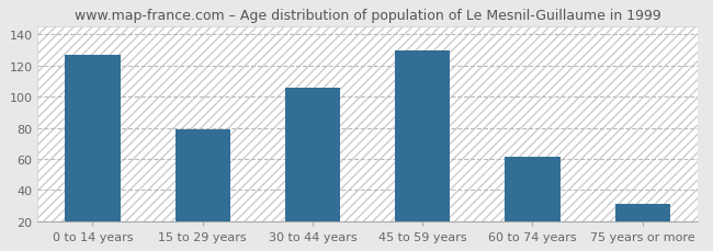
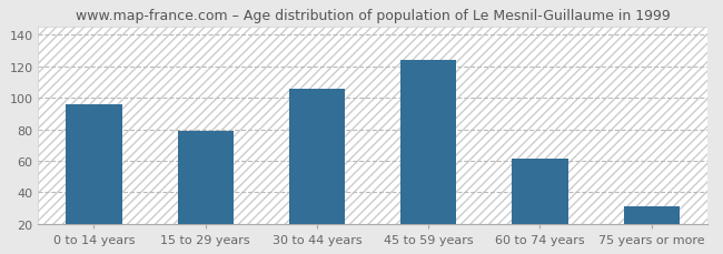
0 to 14 years: 127 -> 96
45 to 59 years: 130 -> 124
